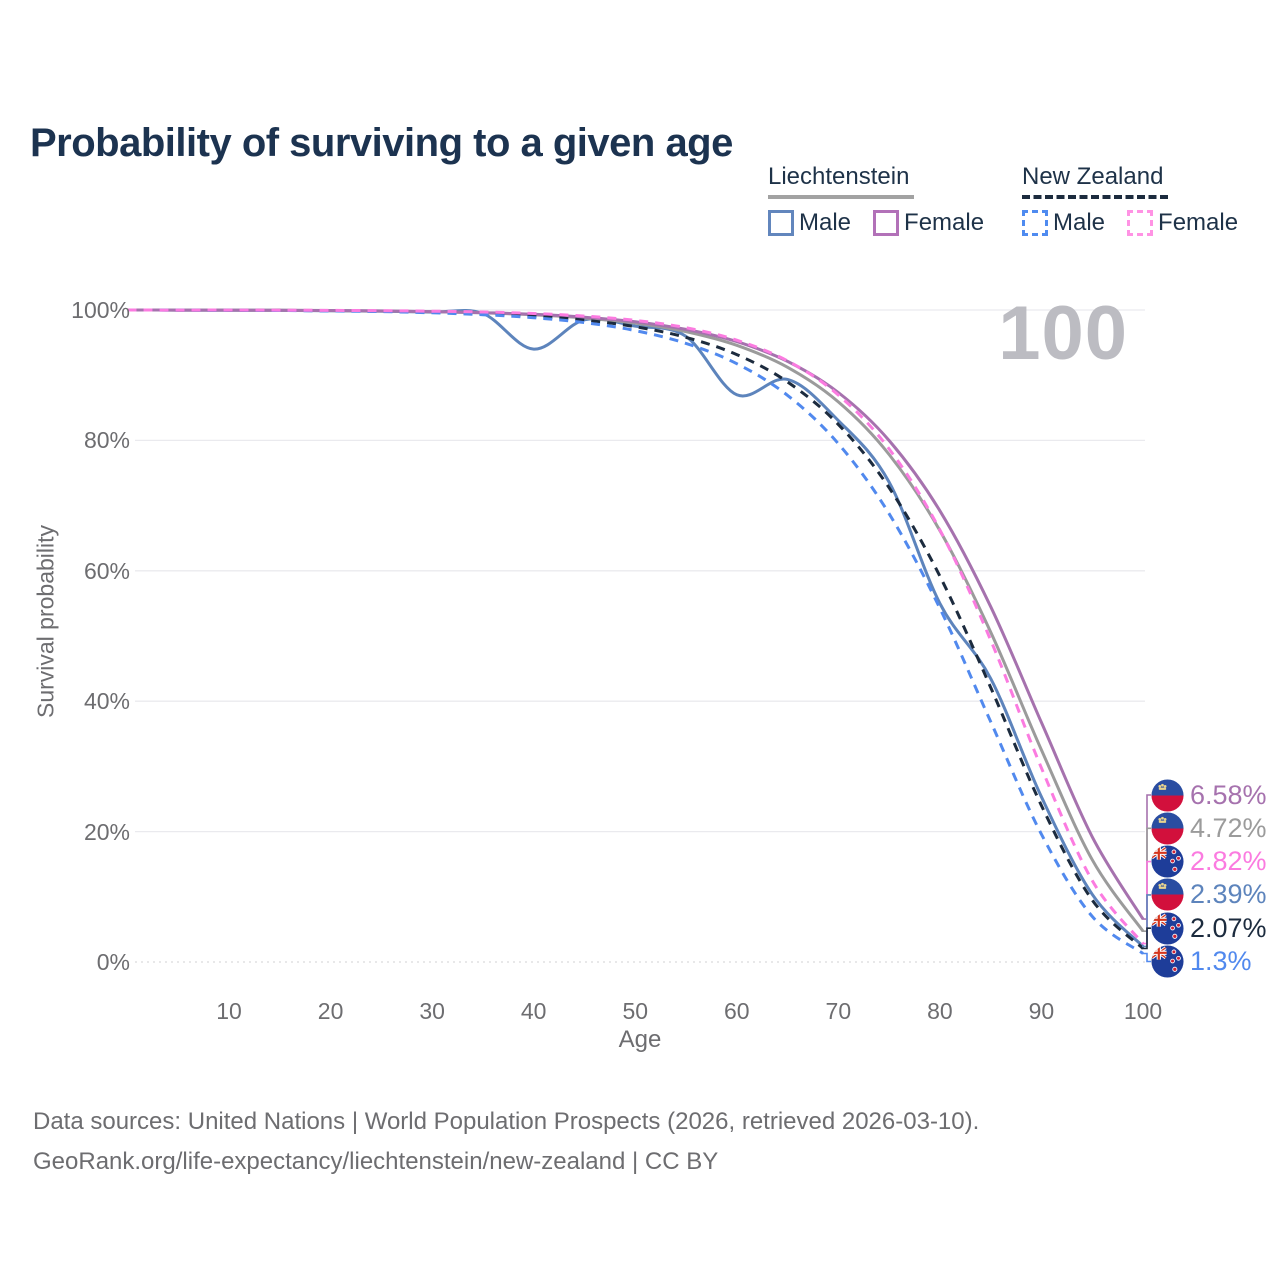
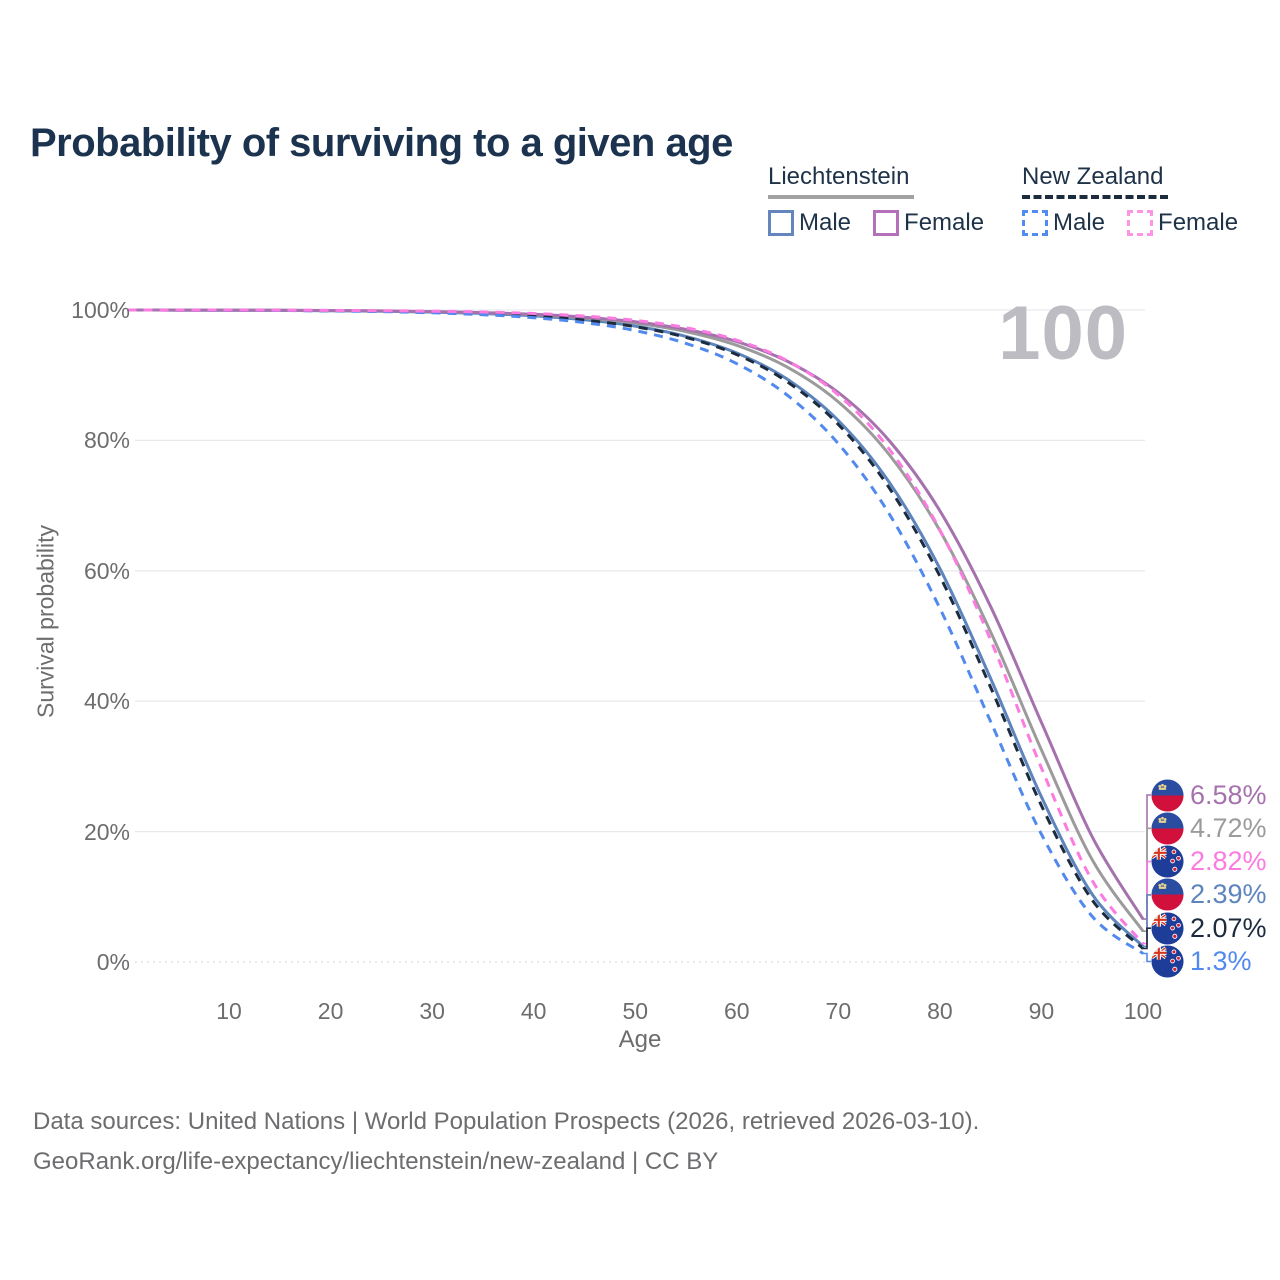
Liechtenstein Male/40: 94% -> 99%
Liechtenstein Male/60: 87% -> 93%
Liechtenstein Male/80: 55% -> 60%
